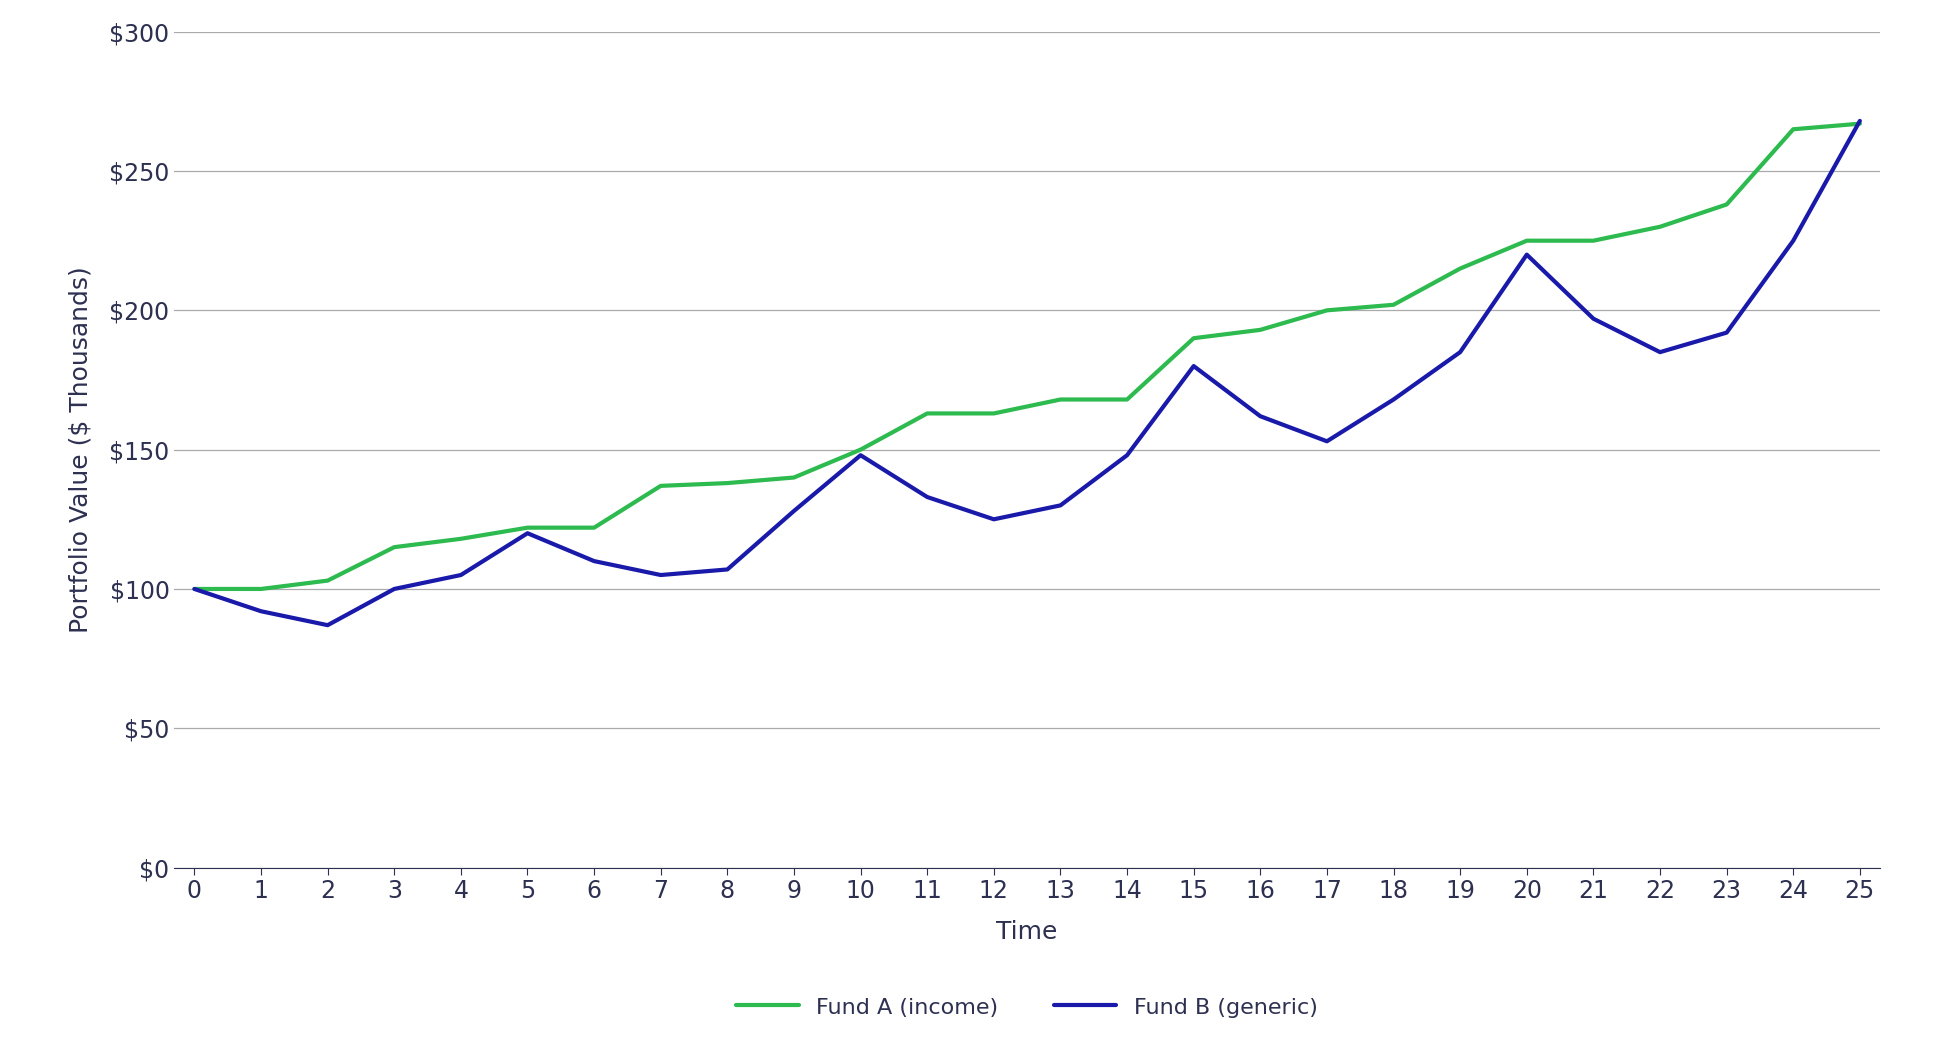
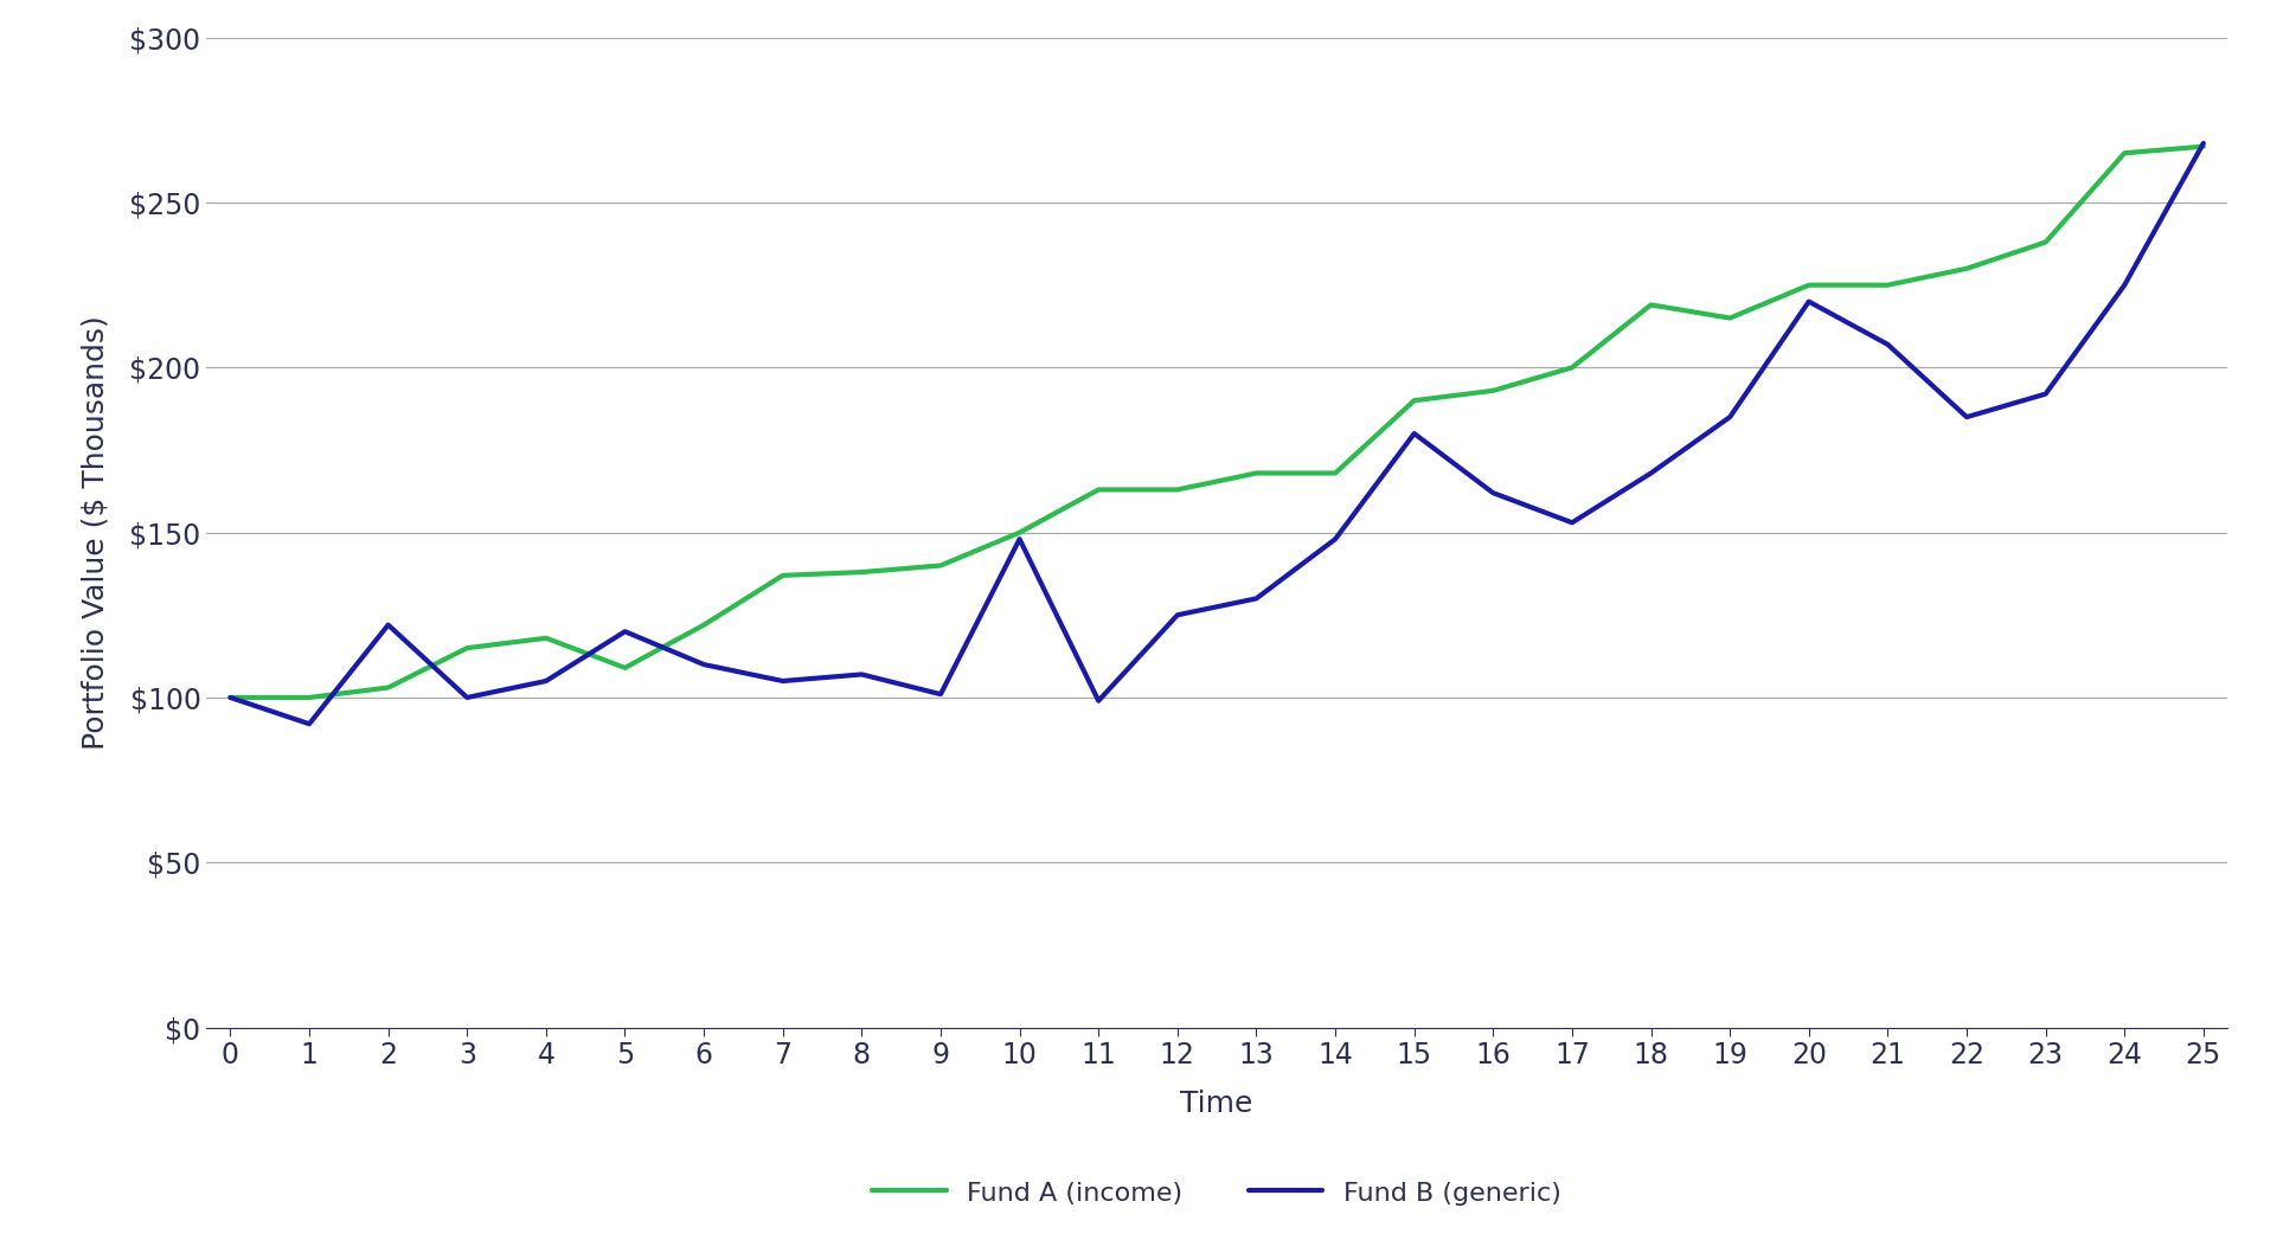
Fund B (generic)/2: $87 -> $122
Fund A (income)/5: $122 -> $109
Fund B (generic)/9: $128 -> $101
Fund B (generic)/11: $133 -> $99
Fund A (income)/18: $202 -> $219
Fund B (generic)/21: $197 -> $207
